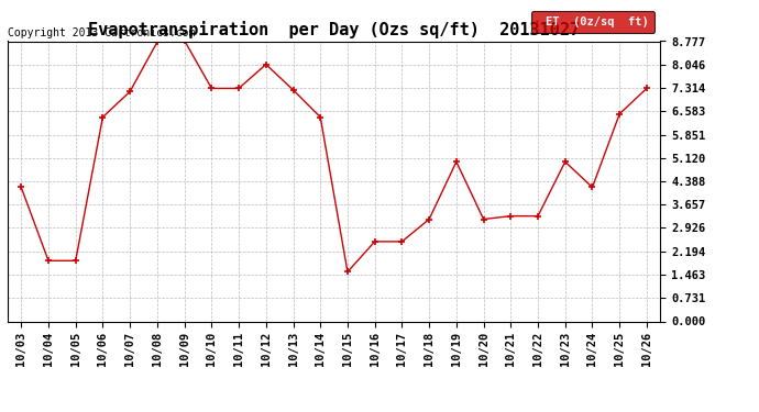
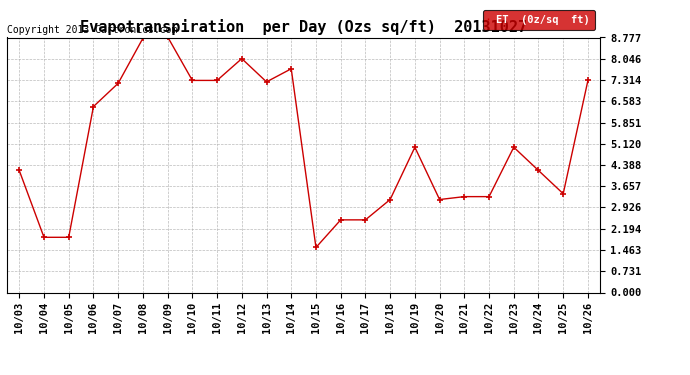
10/14: 6.40 -> 7.70
10/25: 6.50 -> 3.40
